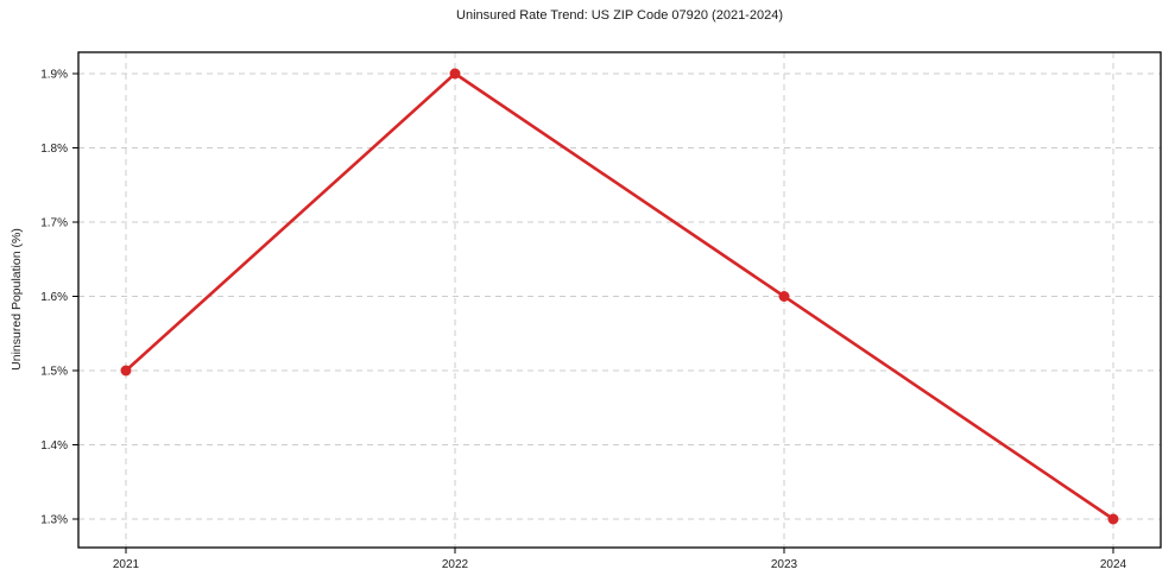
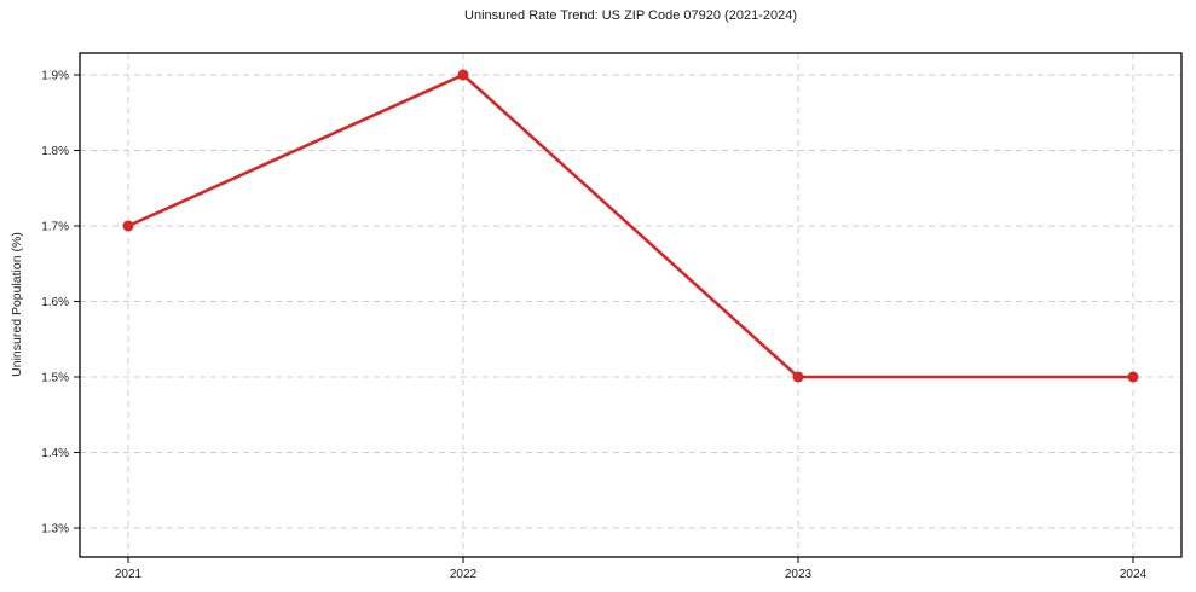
2021: 1.5% -> 1.7%
2023: 1.6% -> 1.5%
2024: 1.3% -> 1.5%
